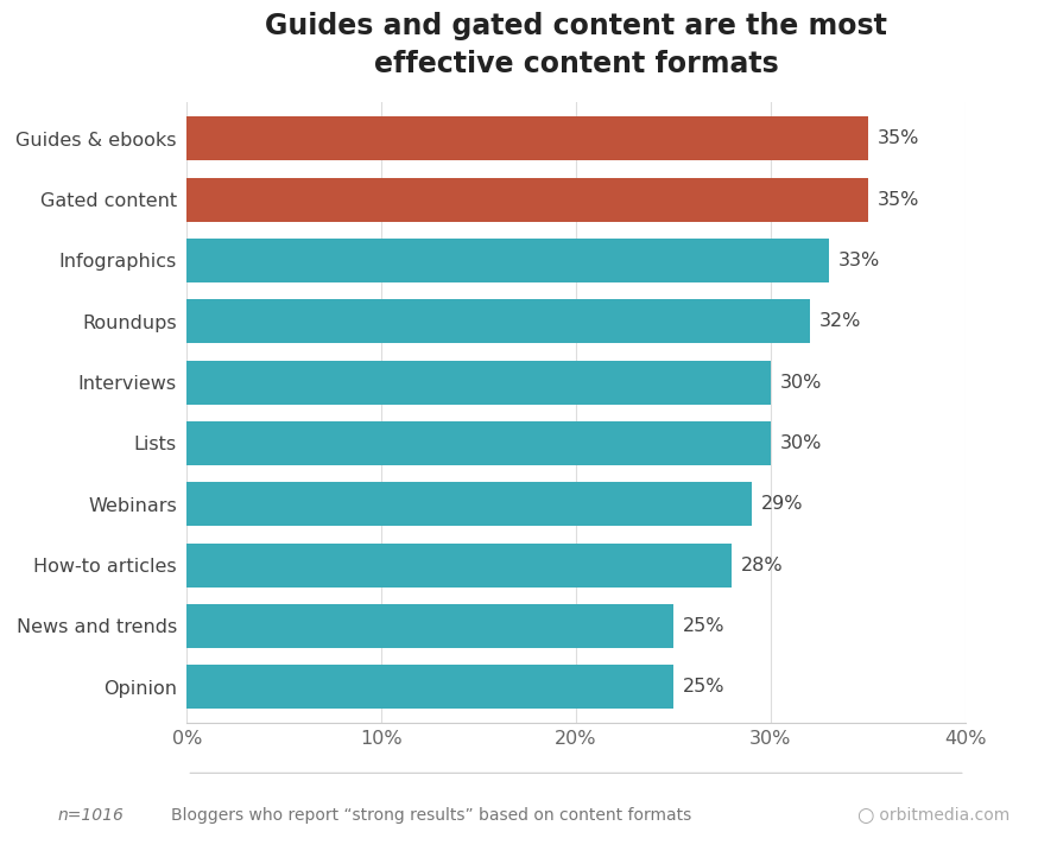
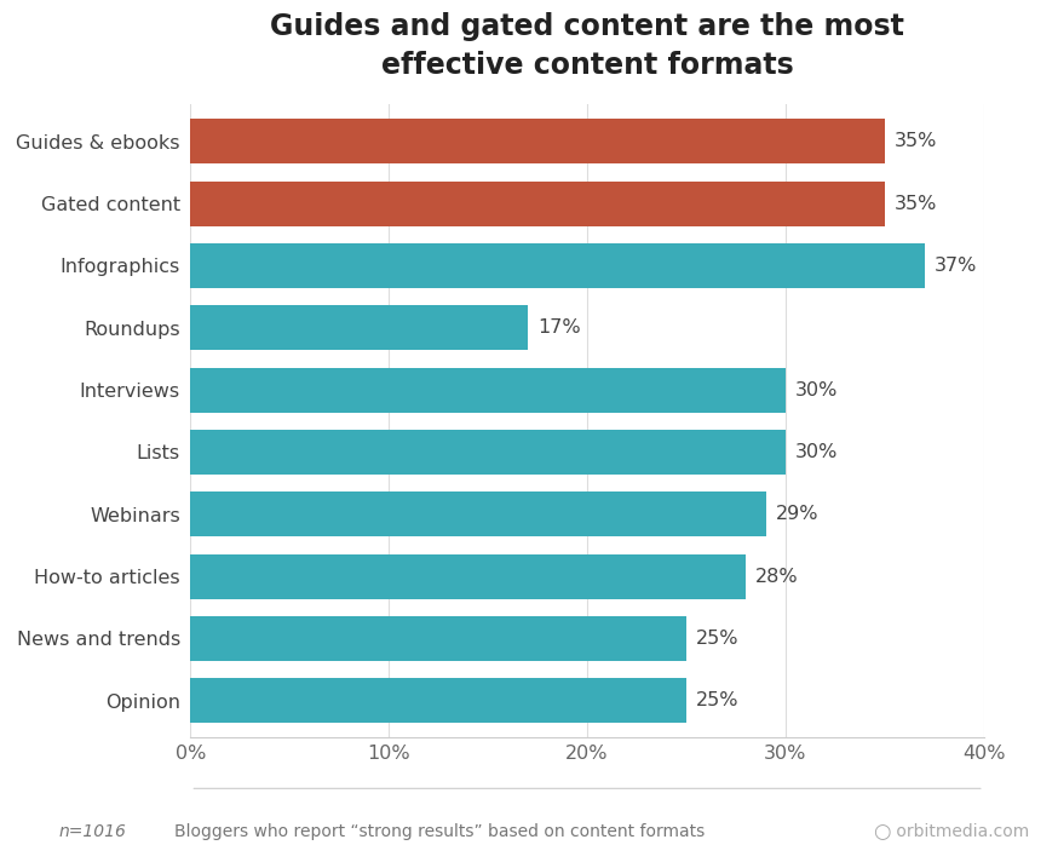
Infographics: 33% -> 37%
Roundups: 32% -> 17%
